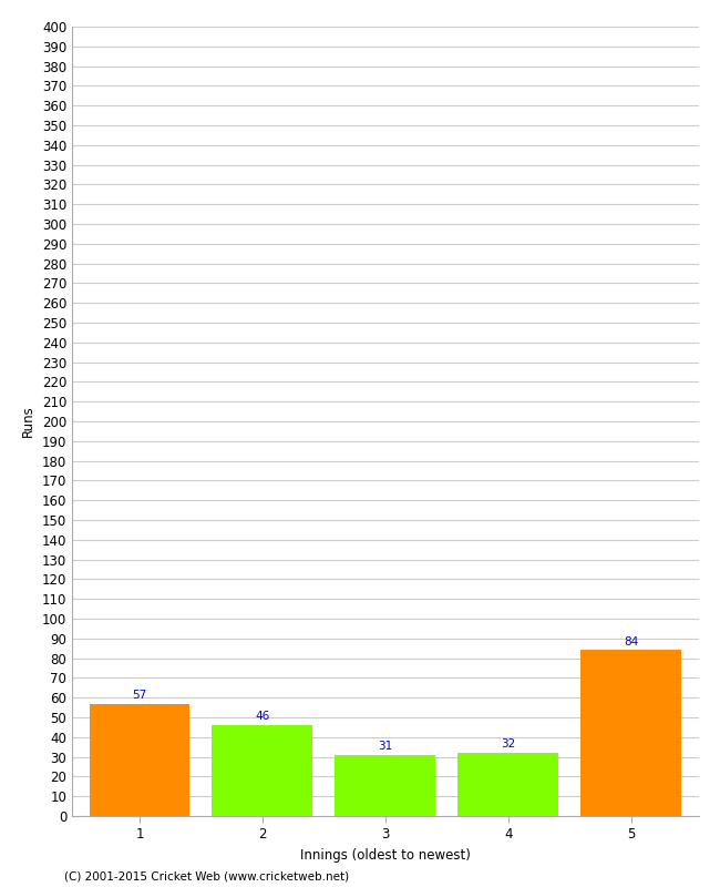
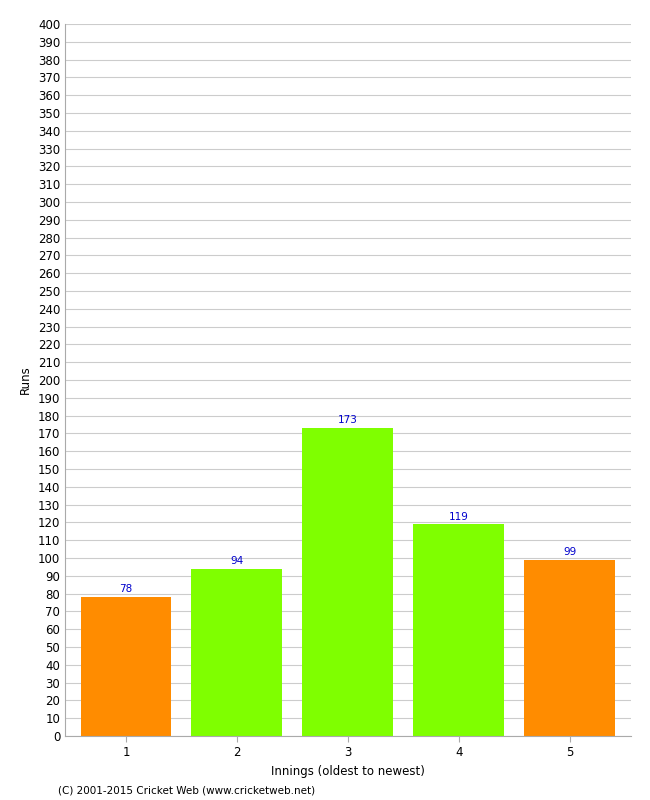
1: 57 -> 78
2: 46 -> 94
3: 31 -> 173
4: 32 -> 119
5: 84 -> 99
